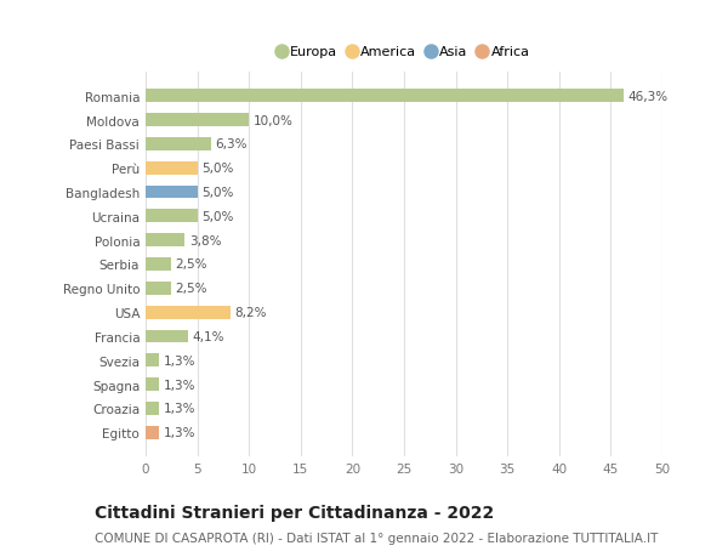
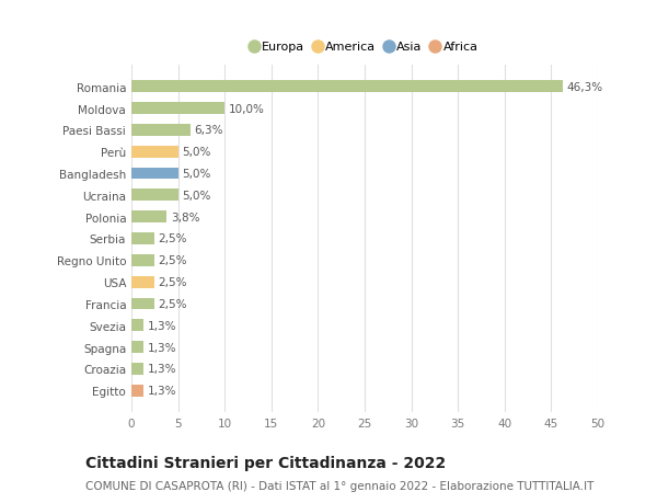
USA: 8,2% -> 2,5%
Francia: 4,1% -> 2,5%
